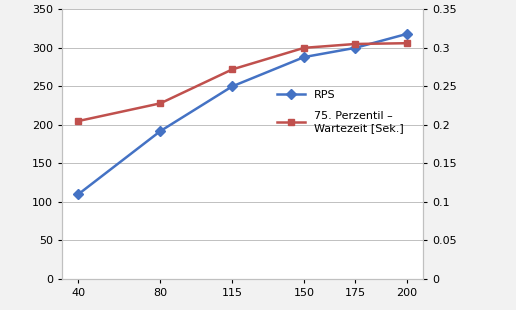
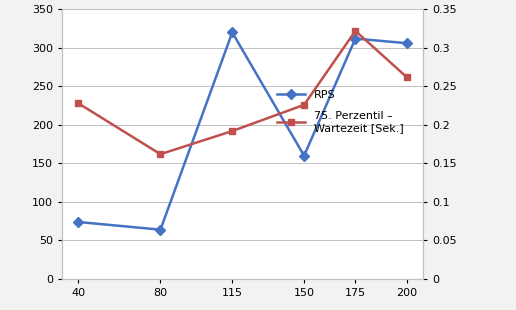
RPS/40: 110 -> 74
75. Perzentil – Wartezeit [Sek.]/40: 0.205 -> 0.228
RPS/80: 192 -> 64
75. Perzentil – Wartezeit [Sek.]/80: 0.228 -> 0.162
RPS/115: 250 -> 320
75. Perzentil – Wartezeit [Sek.]/115: 0.272 -> 0.192
RPS/150: 288 -> 160
75. Perzentil – Wartezeit [Sek.]/150: 0.300 -> 0.226
RPS/175: 300 -> 312
75. Perzentil – Wartezeit [Sek.]/175: 0.305 -> 0.322
RPS/200: 318 -> 306
75. Perzentil – Wartezeit [Sek.]/200: 0.306 -> 0.262
